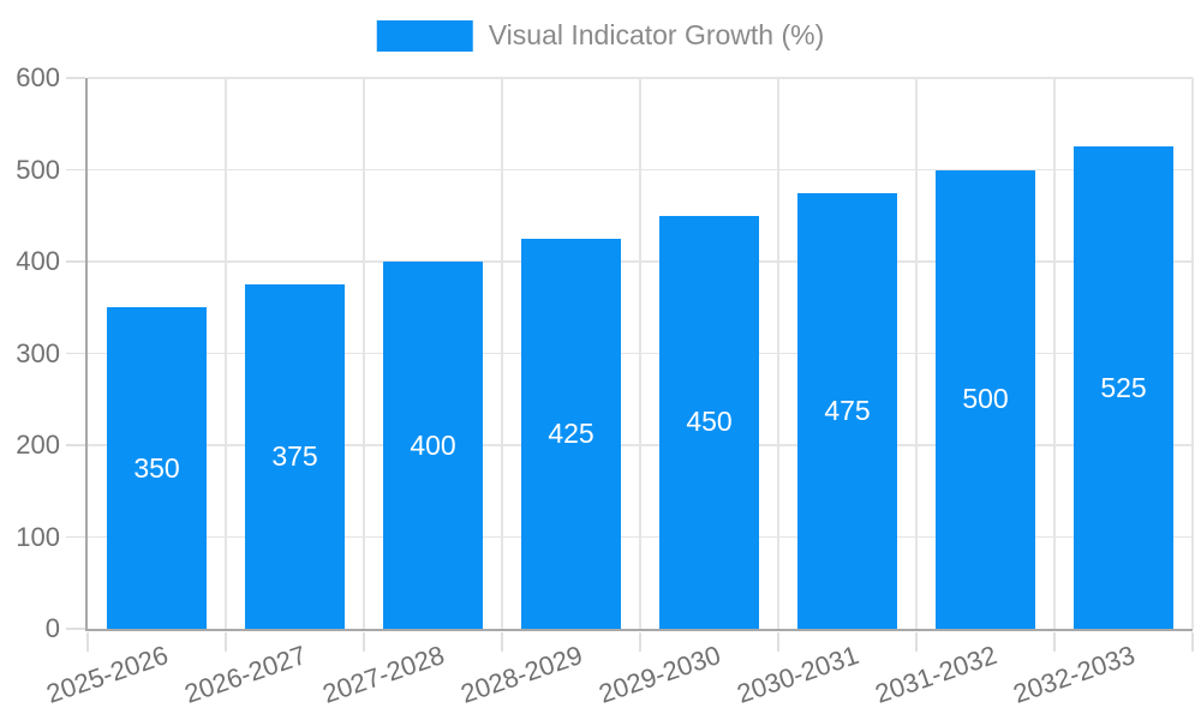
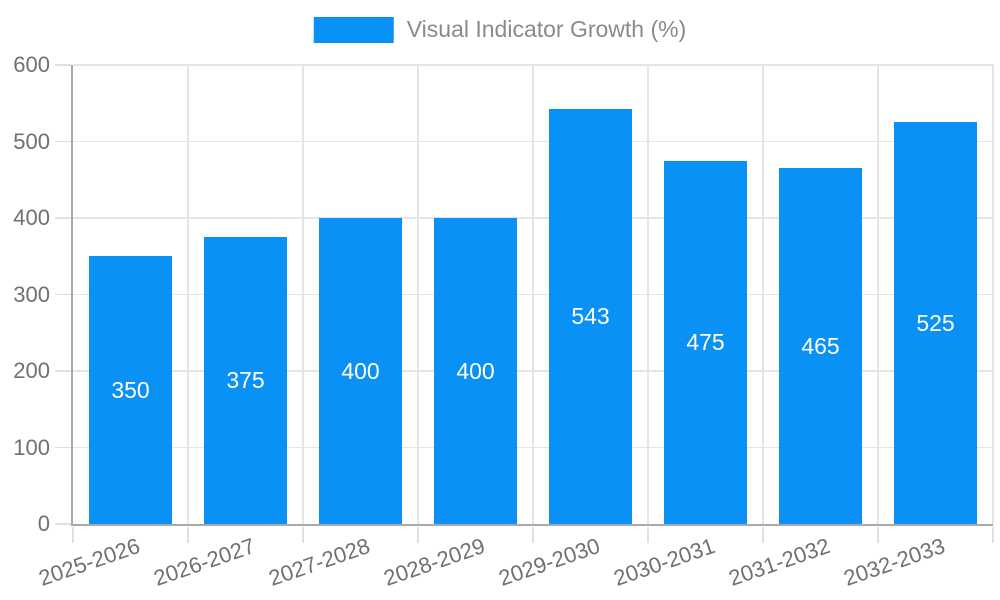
2028-2029: 425 -> 400
2029-2030: 450 -> 543
2031-2032: 500 -> 465
